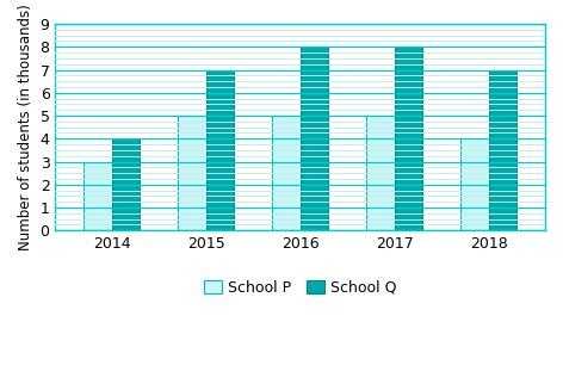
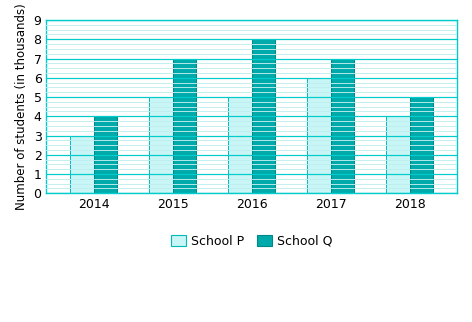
School P/2017: 5 -> 6
School Q/2017: 8 -> 7
School Q/2018: 7 -> 5
